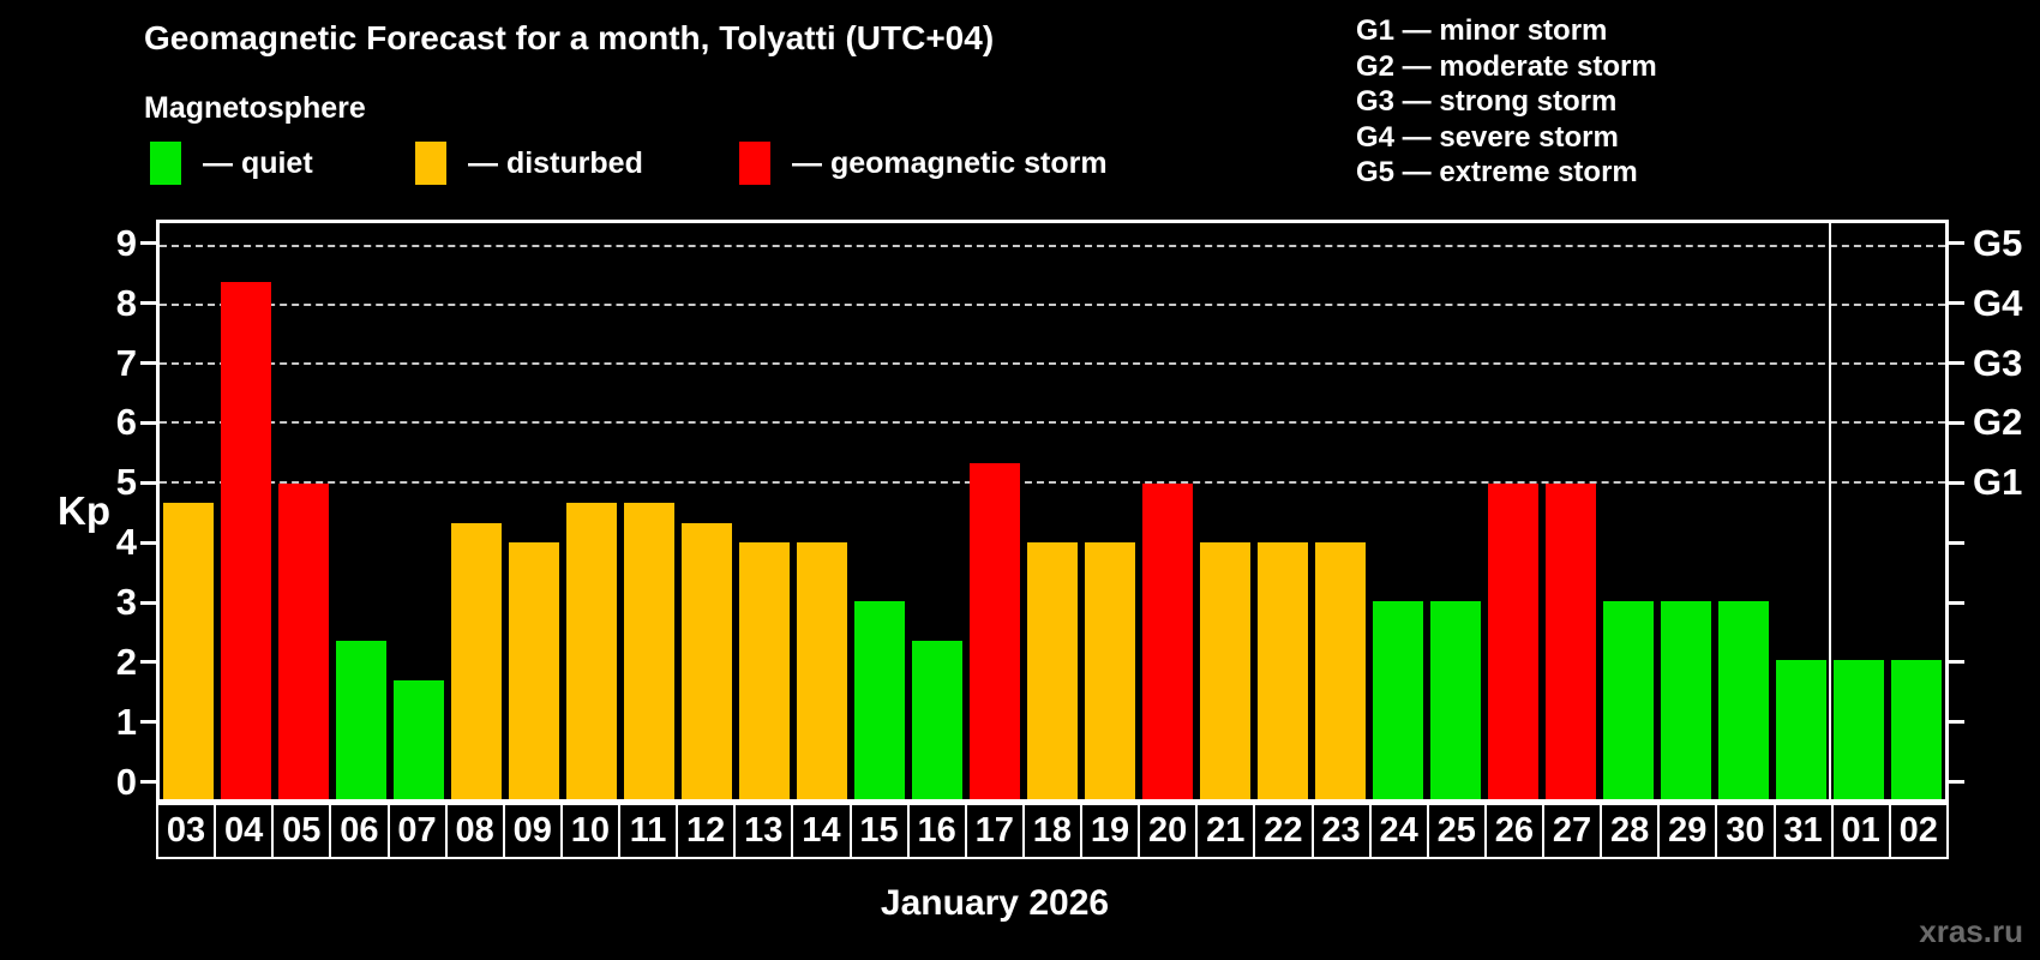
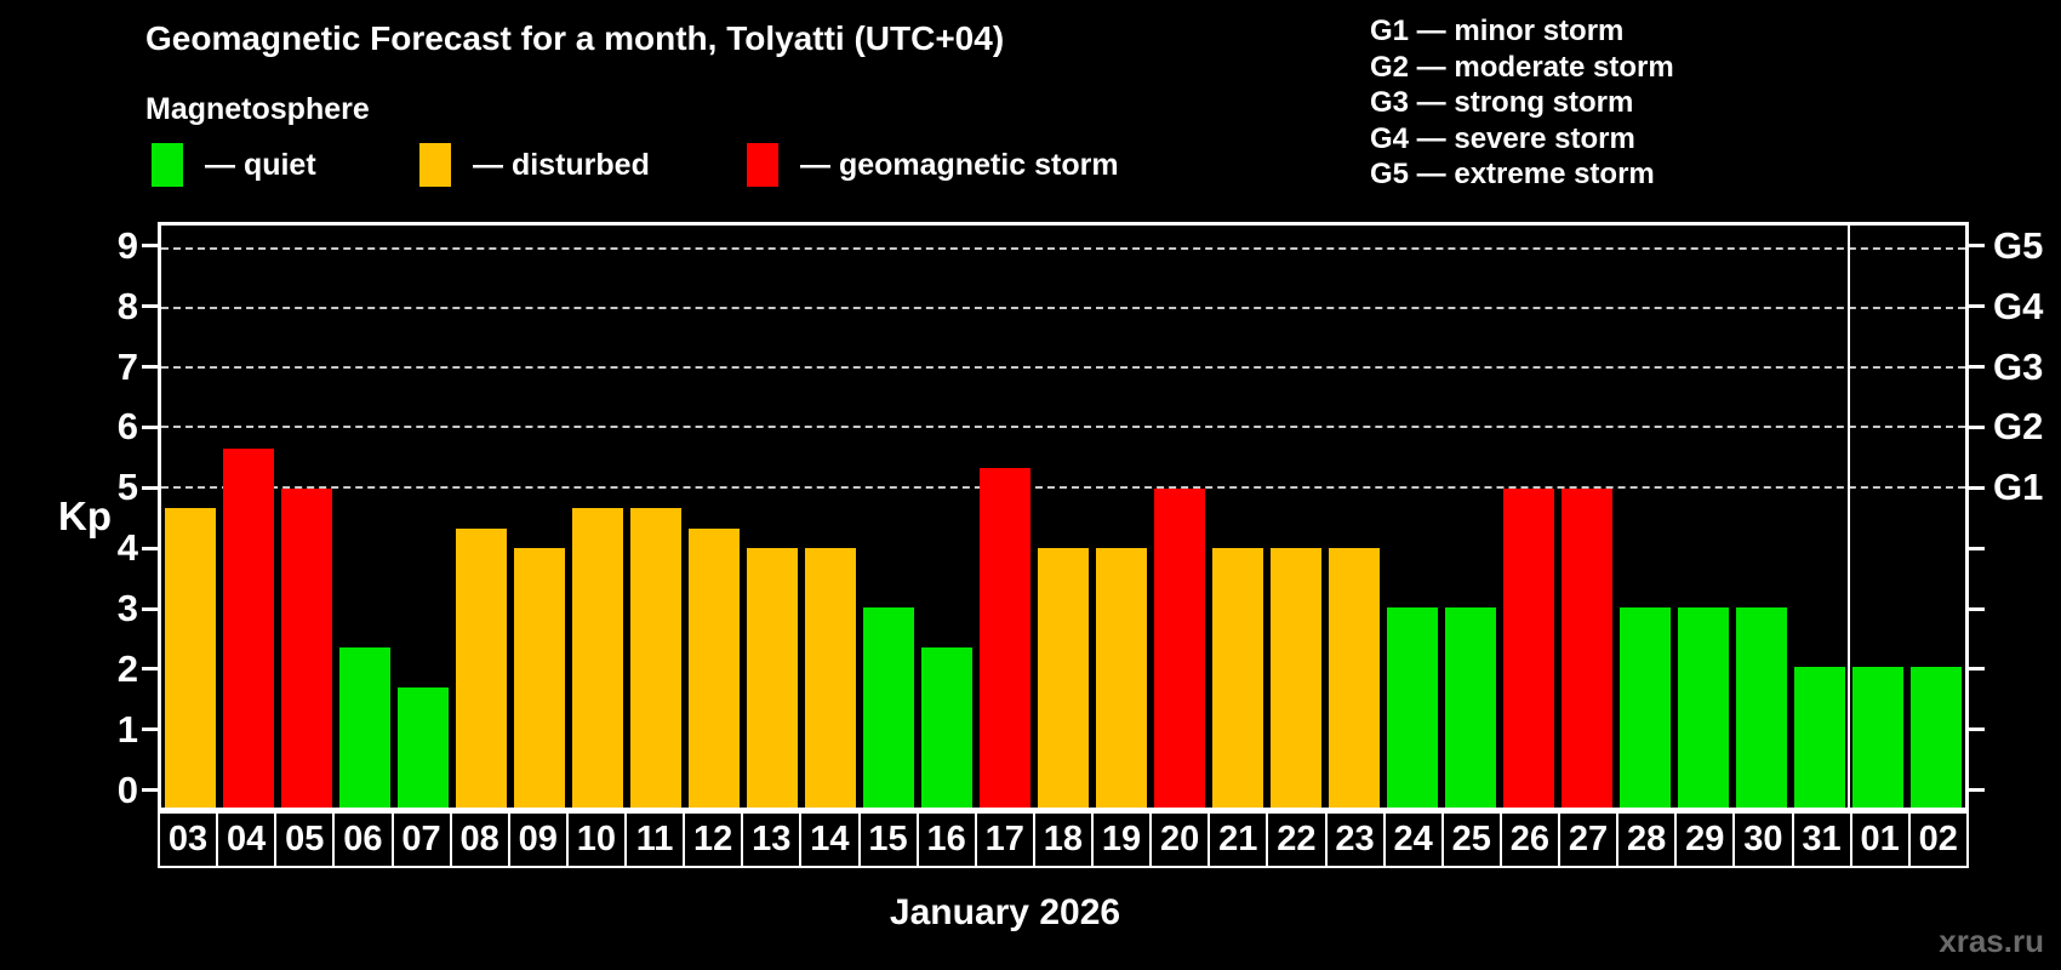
04: 8.4 -> 5.7
